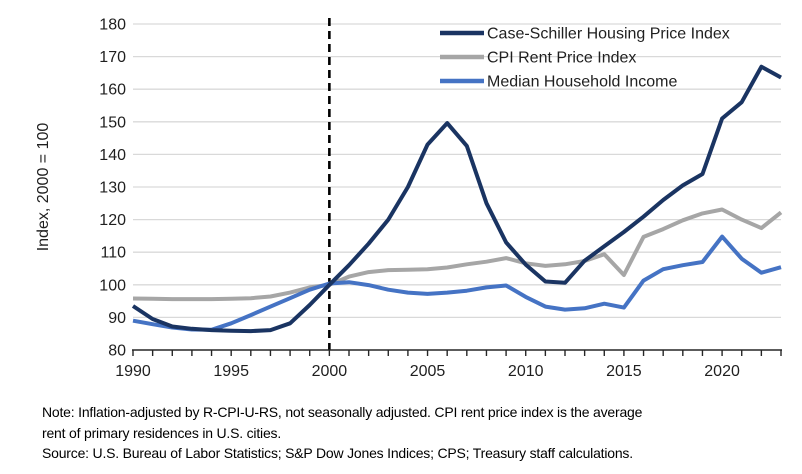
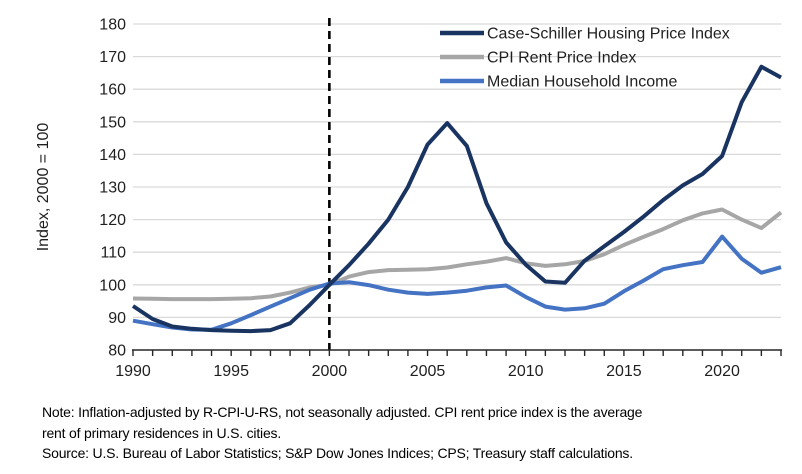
CPI Rent Price Index/2015: 103 -> 112
Median Household Income/2015: 93 -> 98
Case-Schiller Housing Price Index/2020: 151 -> 140
